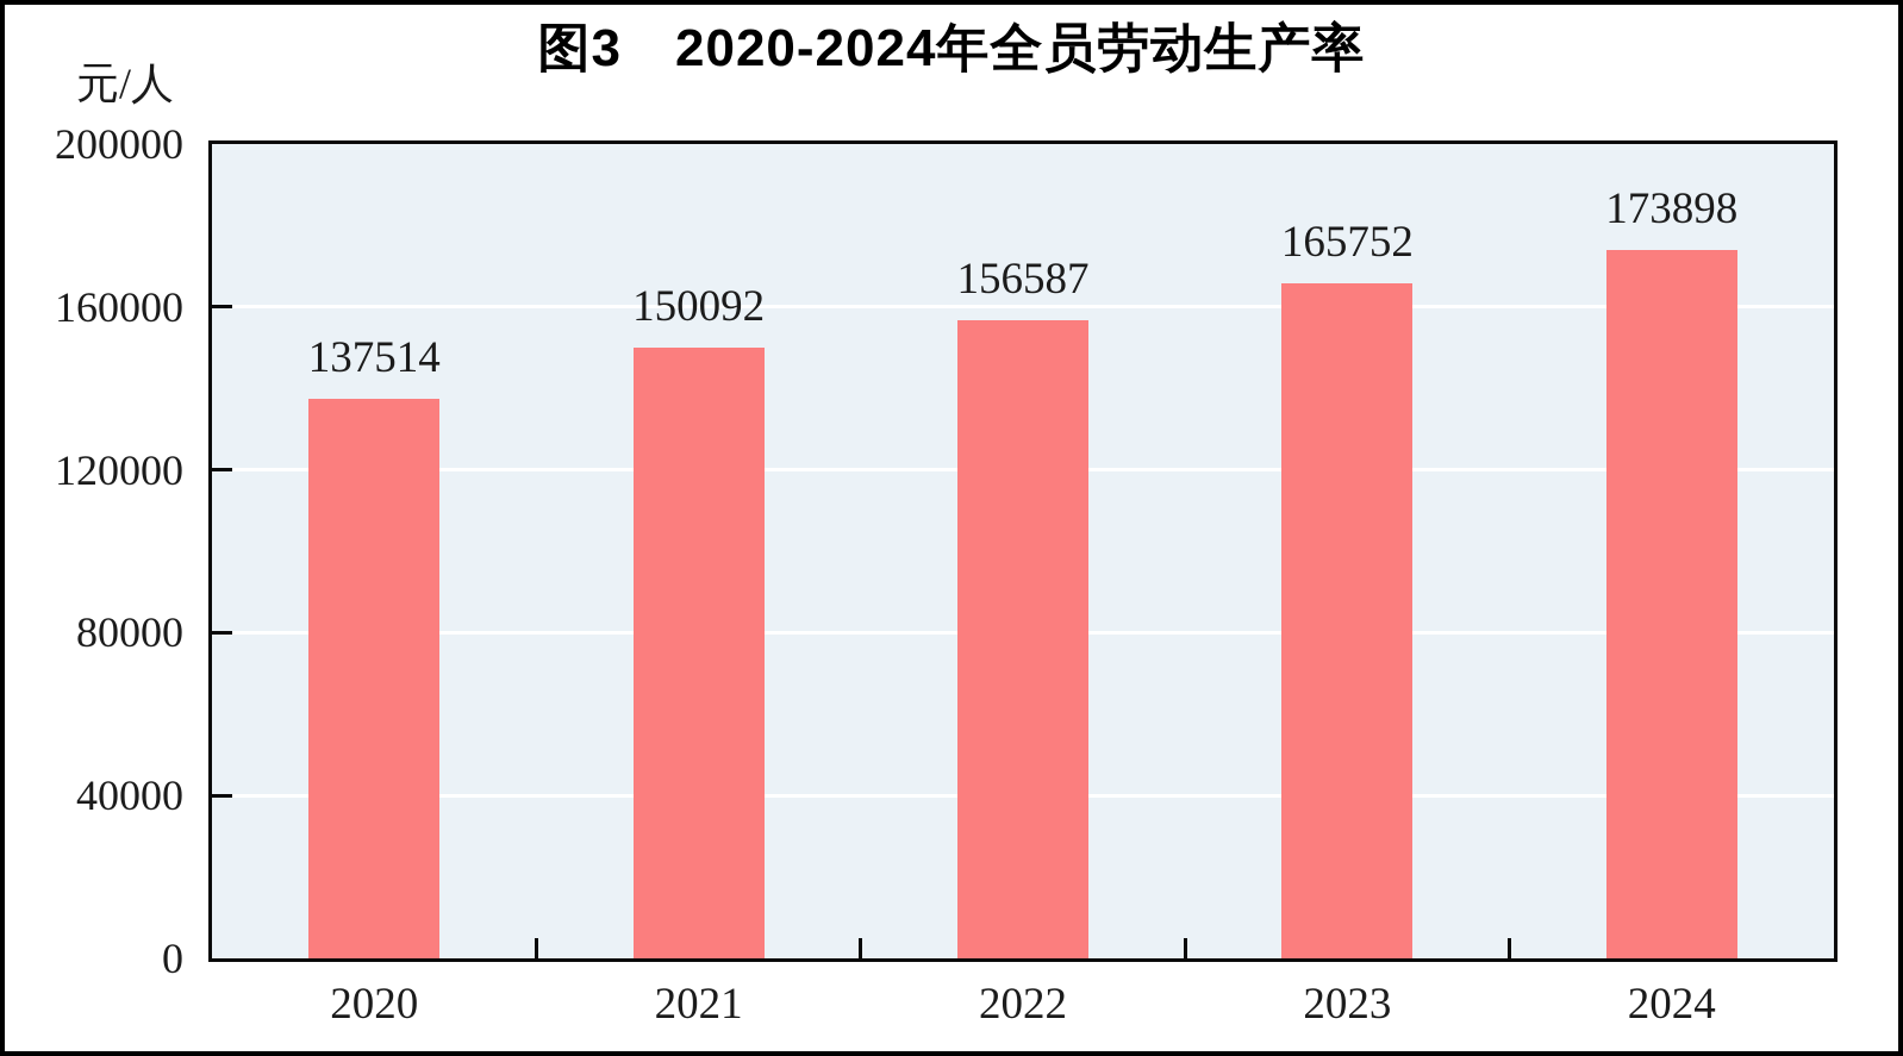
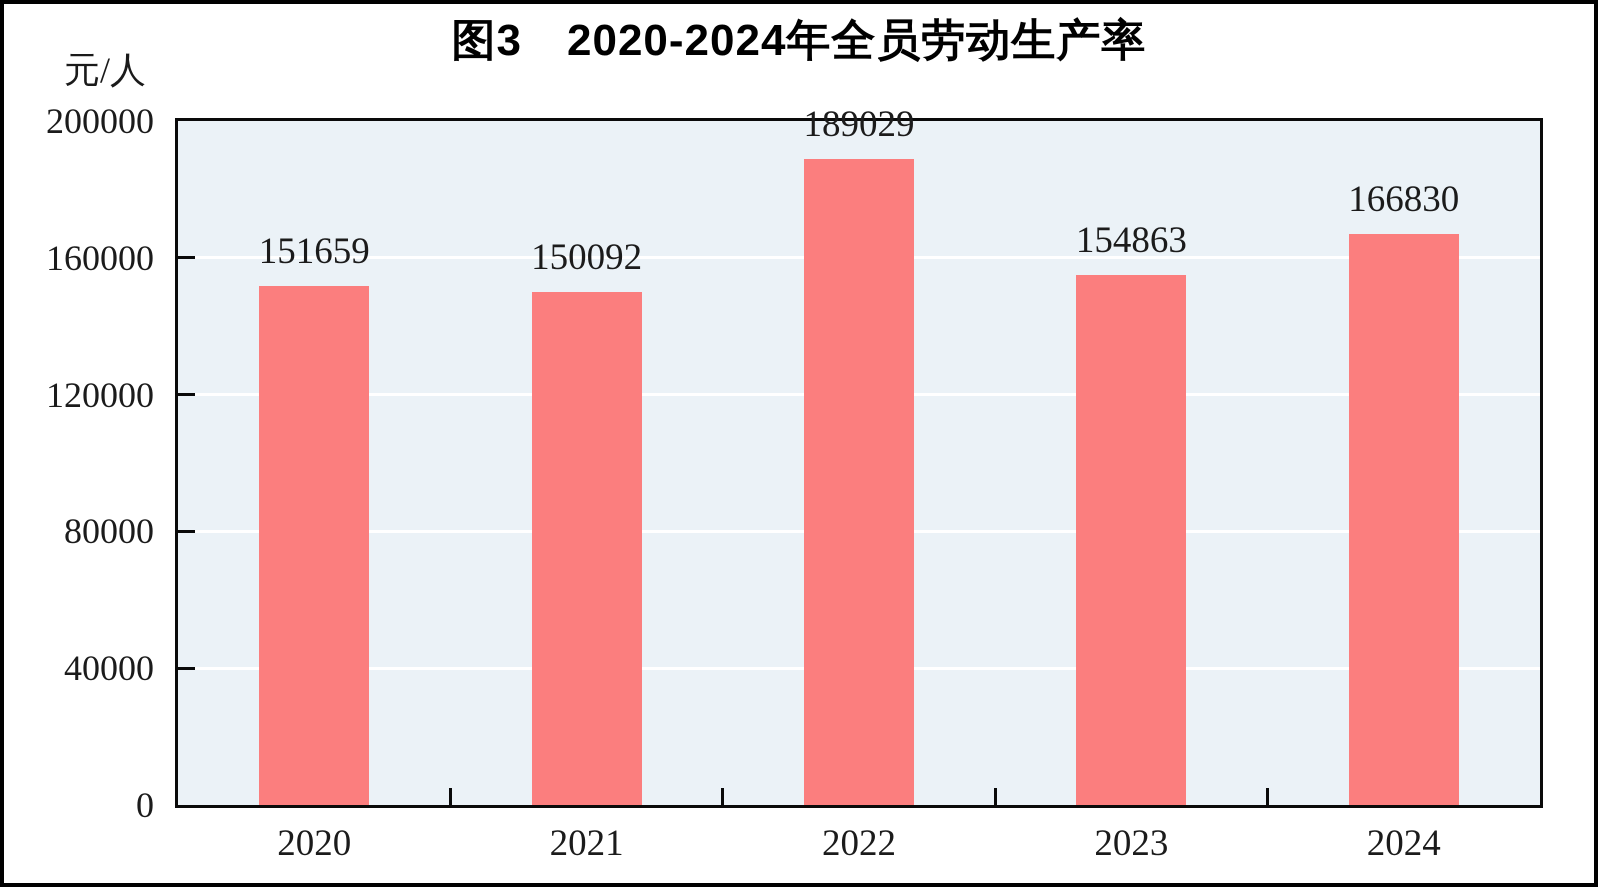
2020: 137514 -> 151659
2022: 156587 -> 189029
2023: 165752 -> 154863
2024: 173898 -> 166830
